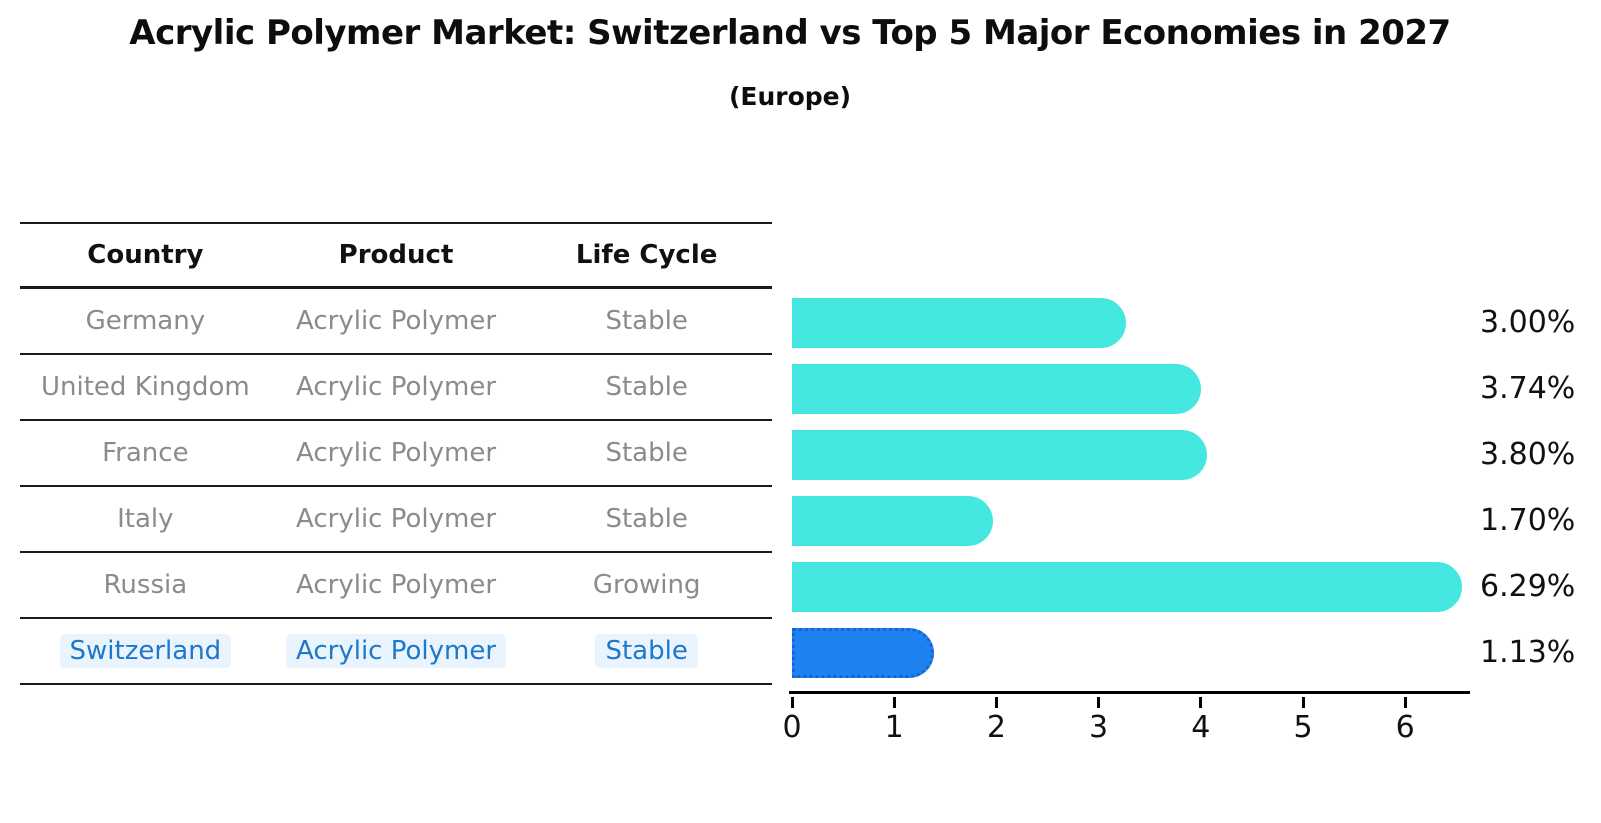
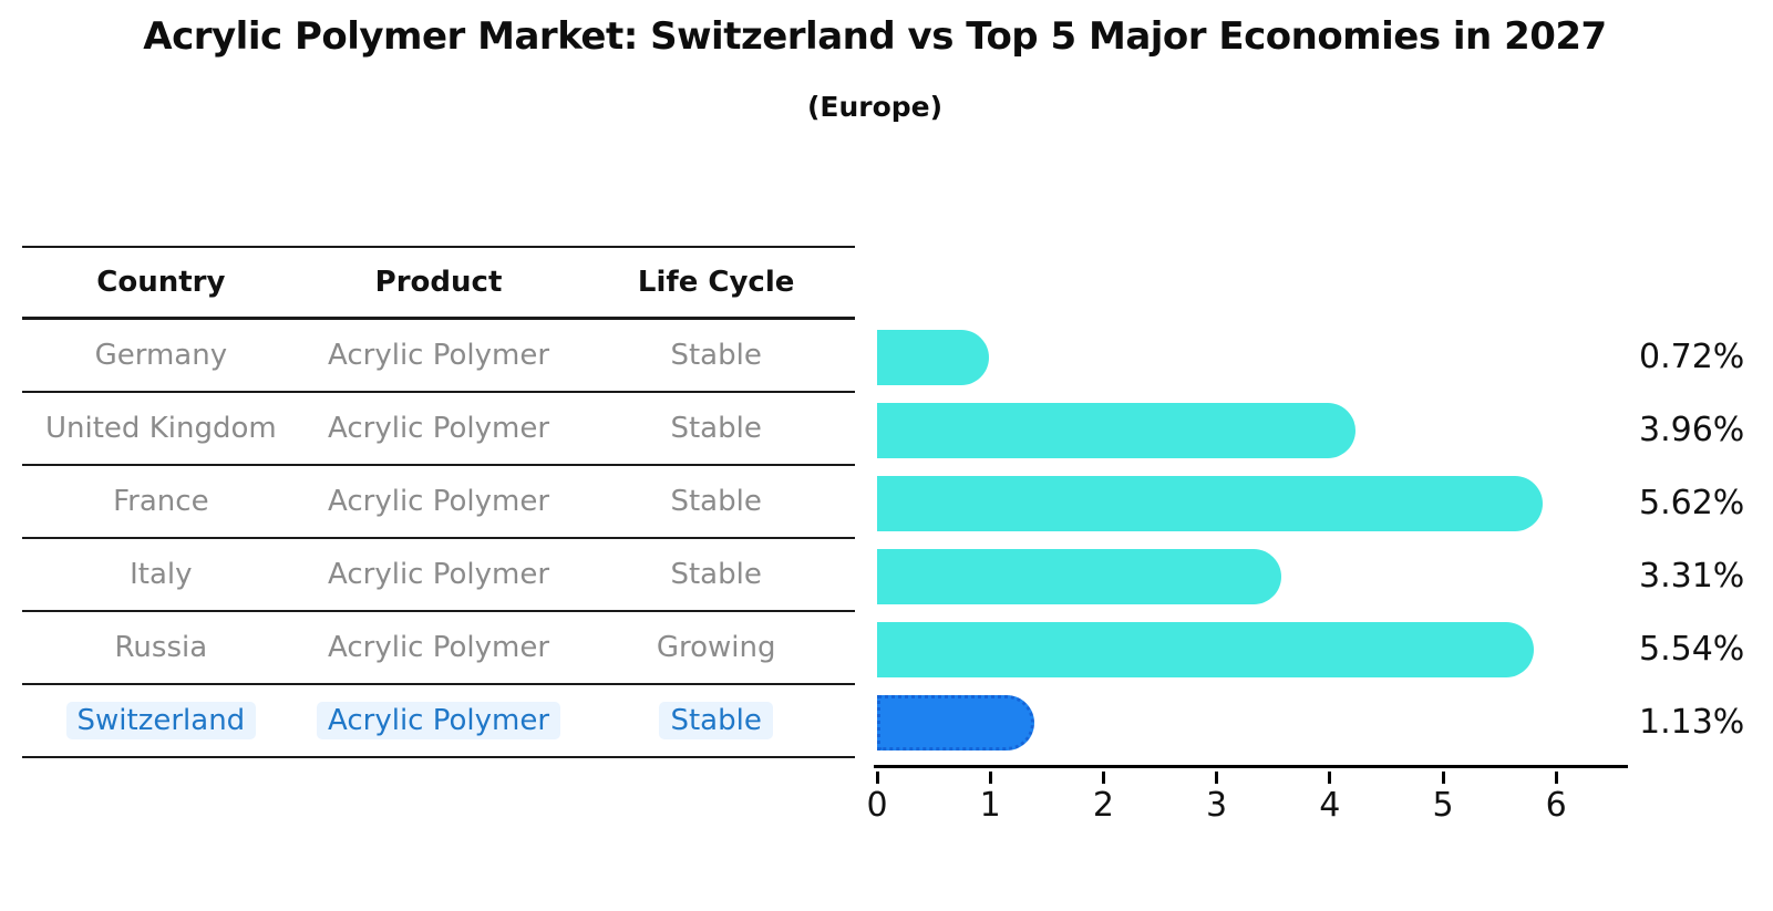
Germany: 3.00% -> 0.72%
United Kingdom: 3.74% -> 3.96%
France: 3.80% -> 5.62%
Italy: 1.70% -> 3.31%
Russia: 6.29% -> 5.54%
